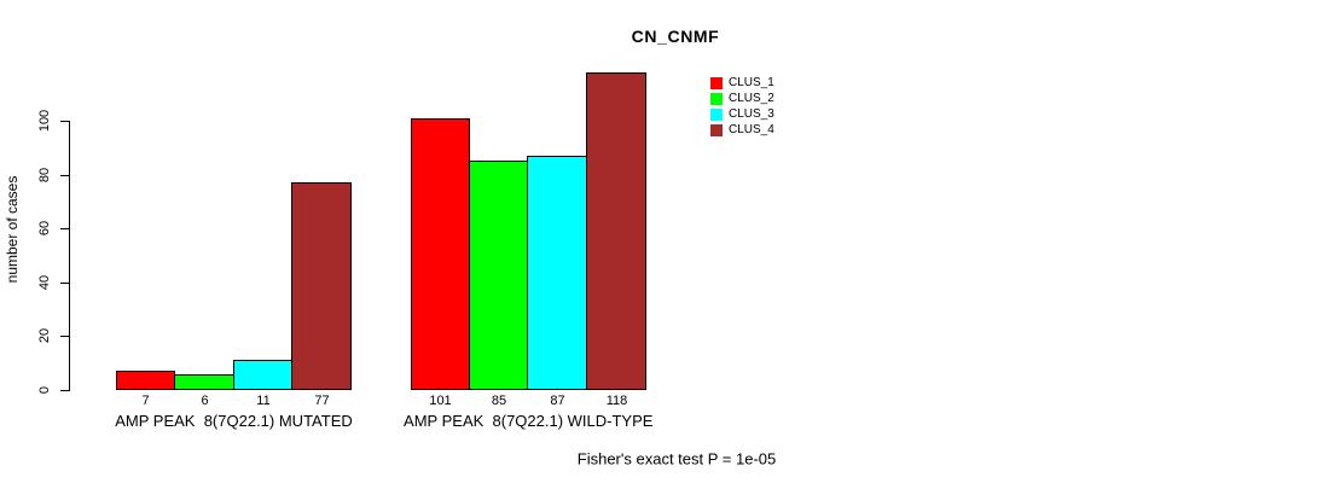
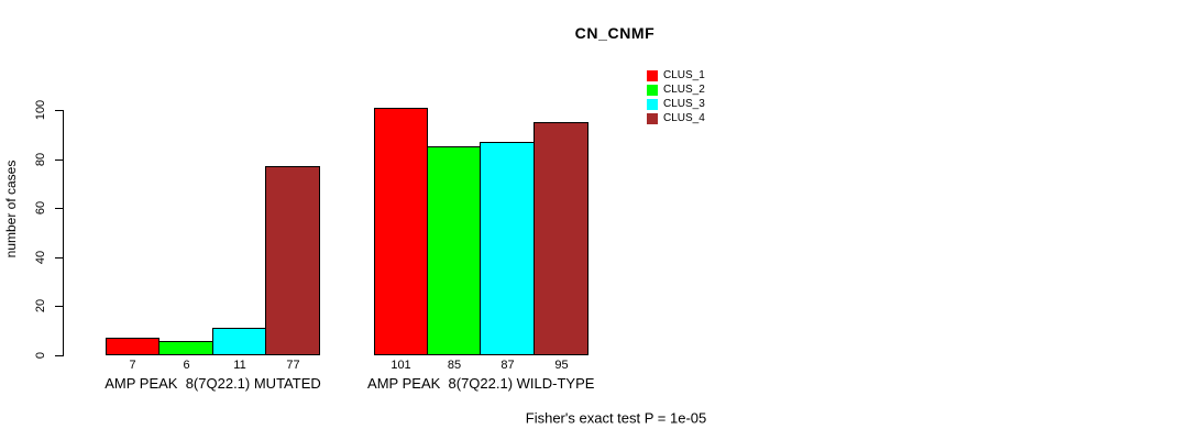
CLUS_4/AMP PEAK 8(7Q22.1) WILD-TYPE: 118 -> 95
